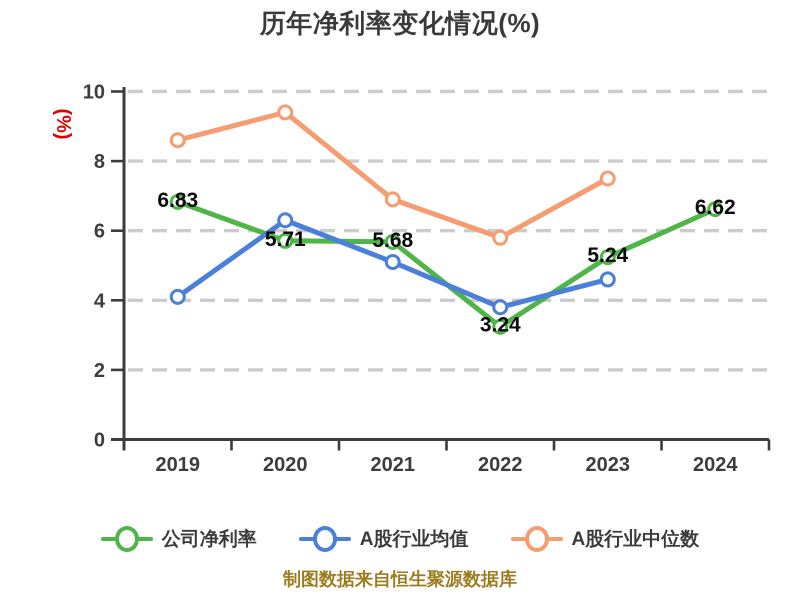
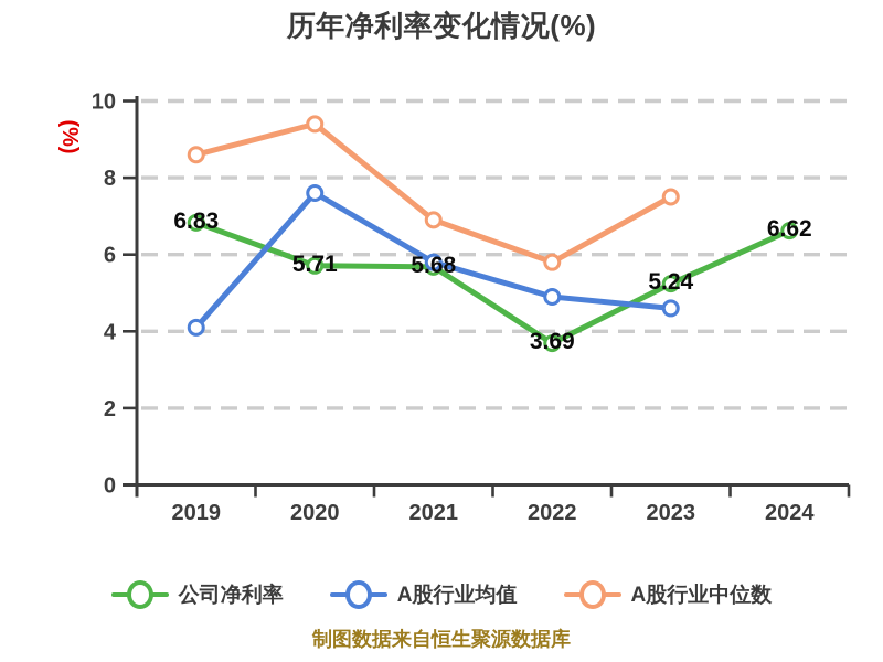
A股行业均值/2020: 6.3 -> 7.6
A股行业均值/2021: 5.1 -> 5.8
公司净利率/2022: 3.24 -> 3.69
A股行业均值/2022: 3.8 -> 4.9
